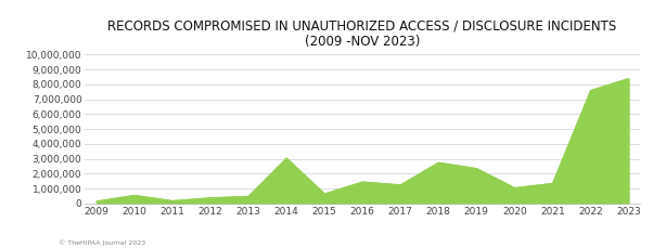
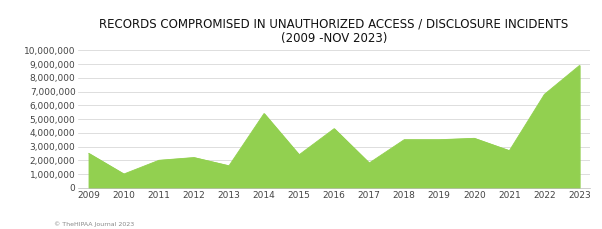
2009: 200,000 -> 2,500,000
2010: 600,000 -> 1,000,000
2011: 200,000 -> 2,000,000
2012: 400,000 -> 2,200,000
2013: 500,000 -> 1,600,000
2014: 3,000,000 -> 5,400,000
2015: 600,000 -> 2,400,000
2016: 1,400,000 -> 4,300,000
2017: 1,200,000 -> 1,800,000
2018: 2,800,000 -> 3,500,000
2019: 2,400,000 -> 3,500,000
2020: 1,000,000 -> 3,600,000
2021: 1,400,000 -> 2,700,000
2022: 7,600,000 -> 6,800,000
2023: 8,400,000 -> 8,900,000
